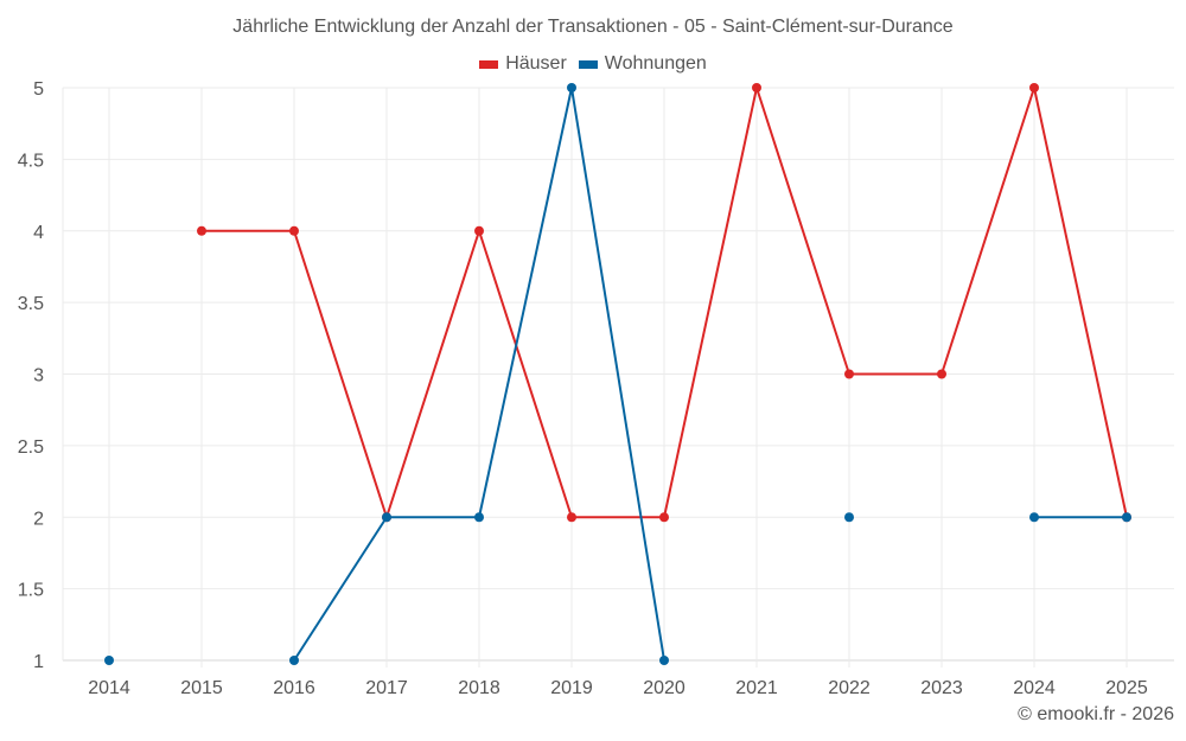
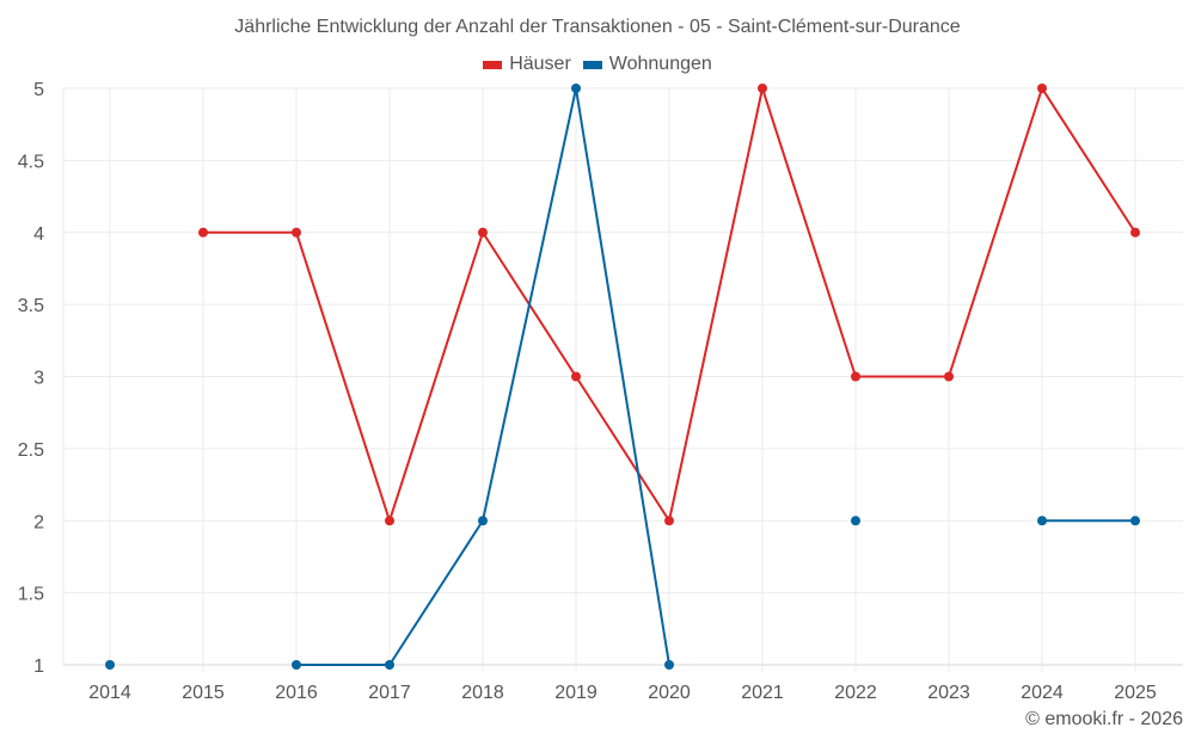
Wohnungen/2017: 2 -> 1
Häuser/2019: 2 -> 3
Häuser/2025: 2 -> 4
